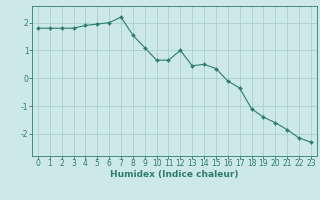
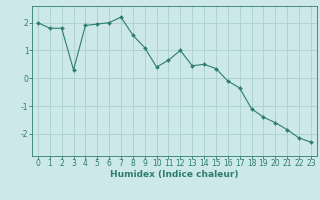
0: 1.80 -> 2.00
3: 1.80 -> 0.30
10: 0.65 -> 0.40
